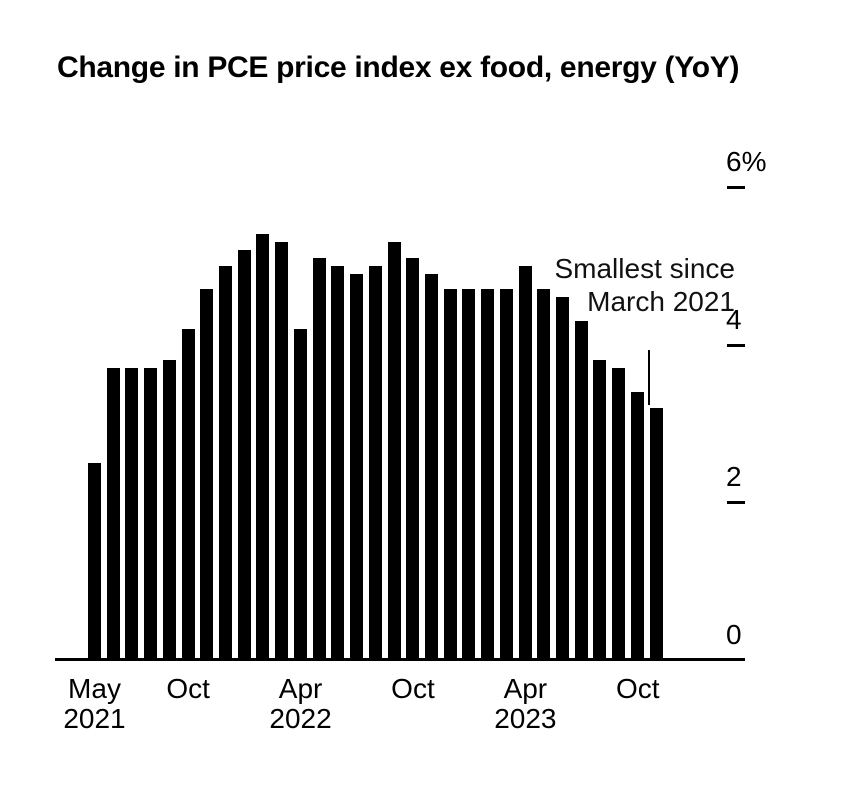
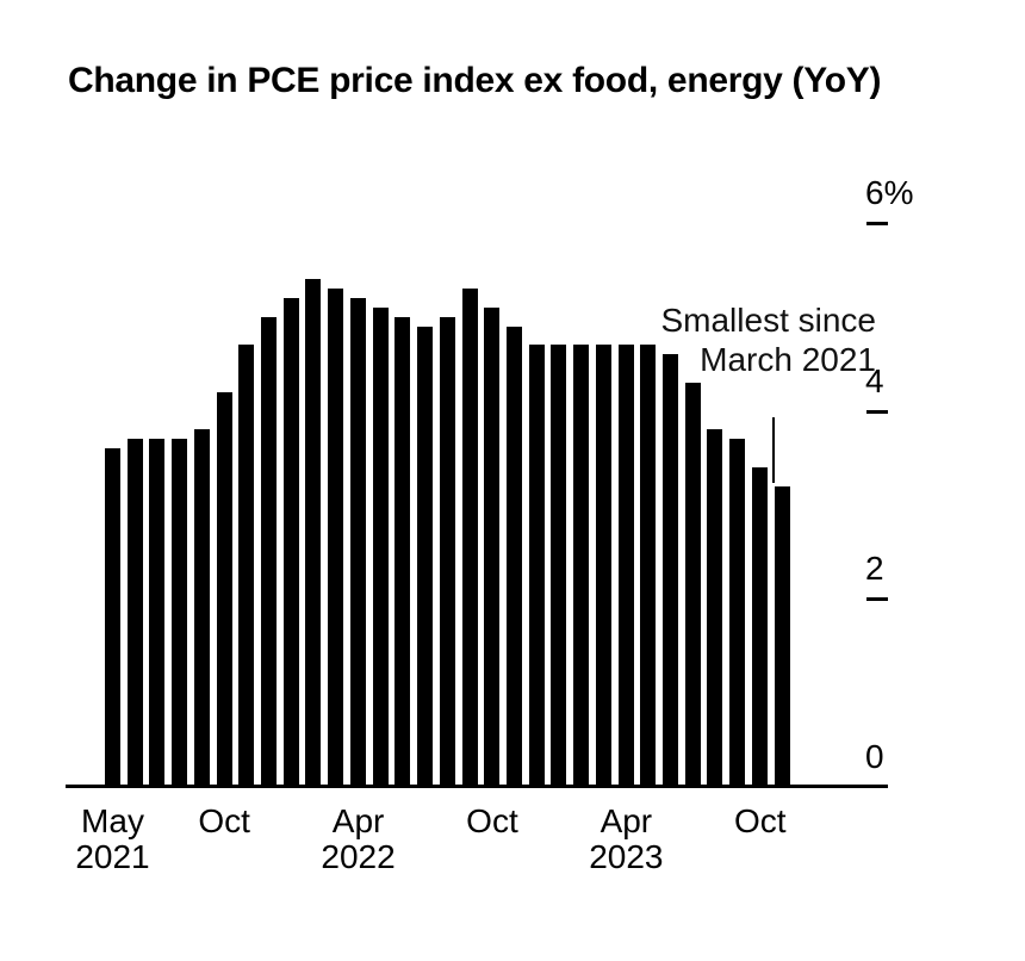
May 2021: 2.5% -> 3.6%
Apr 2022: 4.2% -> 5.2%
Apr 2023: 5.0% -> 4.7%
